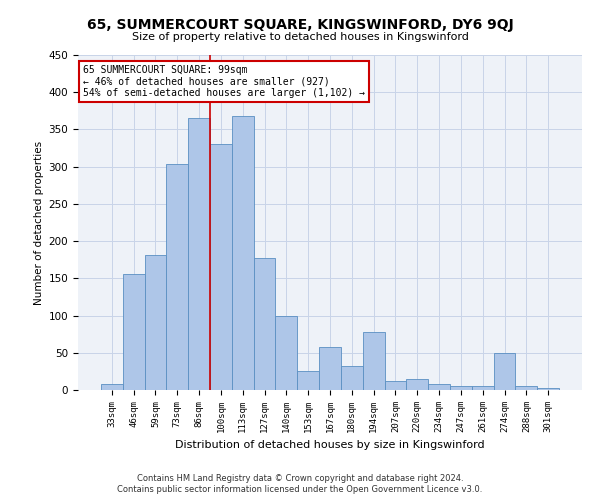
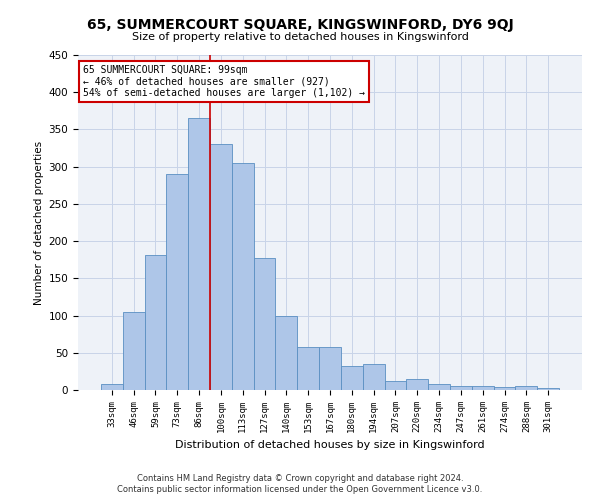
46sqm: 156 -> 105
73sqm: 304 -> 290
113sqm: 368 -> 305
153sqm: 26 -> 58
194sqm: 78 -> 35
274sqm: 50 -> 4
